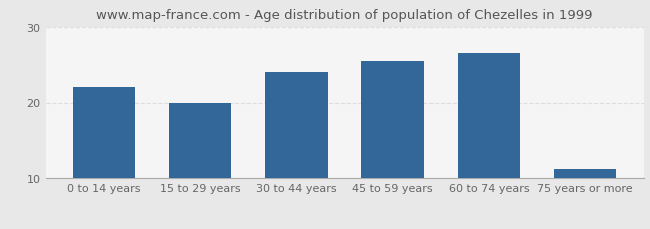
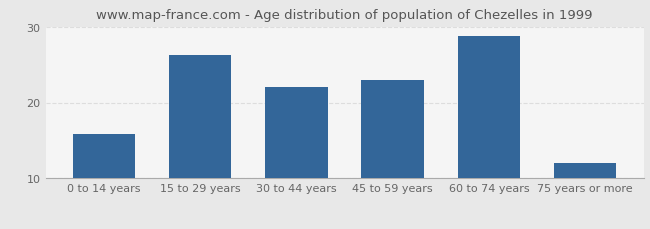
0 to 14 years: 22.0 -> 15.8
15 to 29 years: 20.0 -> 26.2
30 to 44 years: 24.0 -> 22.0
45 to 59 years: 25.5 -> 23.0
60 to 74 years: 26.5 -> 28.8
75 years or more: 11.2 -> 12.0
